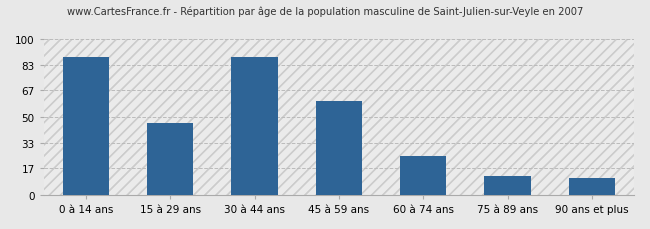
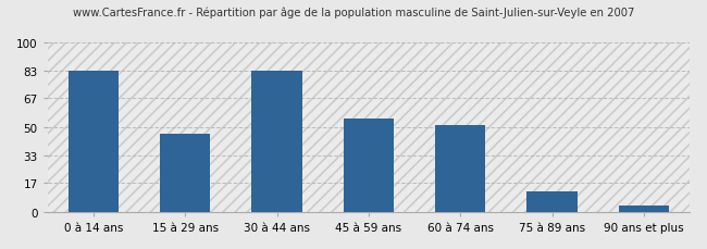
0 à 14 ans: 88 -> 83
30 à 44 ans: 88 -> 83
45 à 59 ans: 60 -> 55
60 à 74 ans: 25 -> 51
90 ans et plus: 11 -> 4
